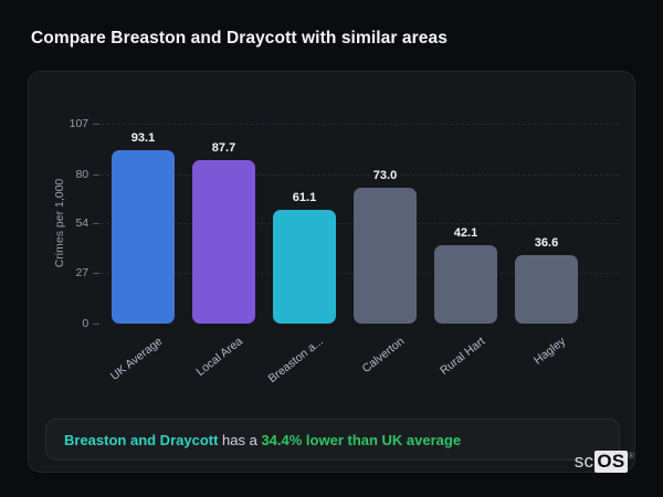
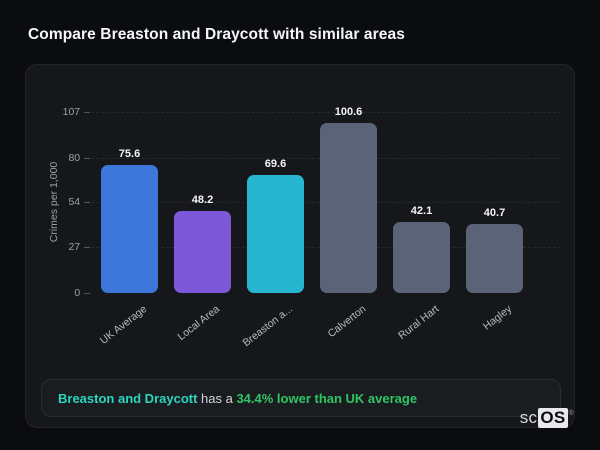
UK Average: 93.1 -> 75.6
Local Area: 87.7 -> 48.2
Breaston a...: 61.1 -> 69.6
Calverton: 73.0 -> 100.6
Hagley: 36.6 -> 40.7
